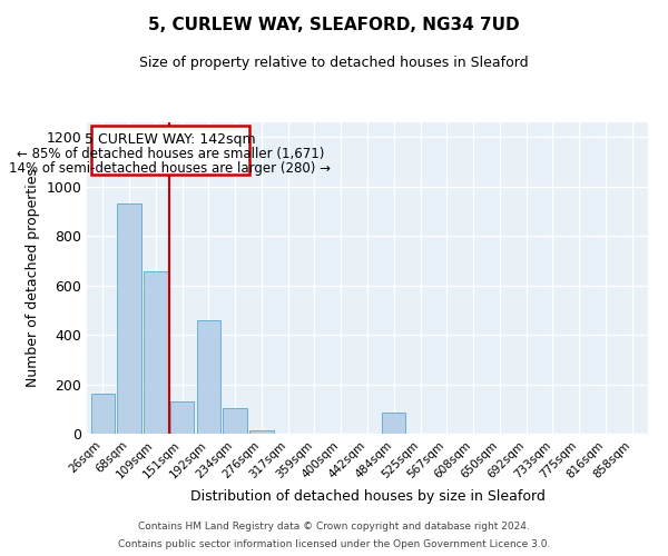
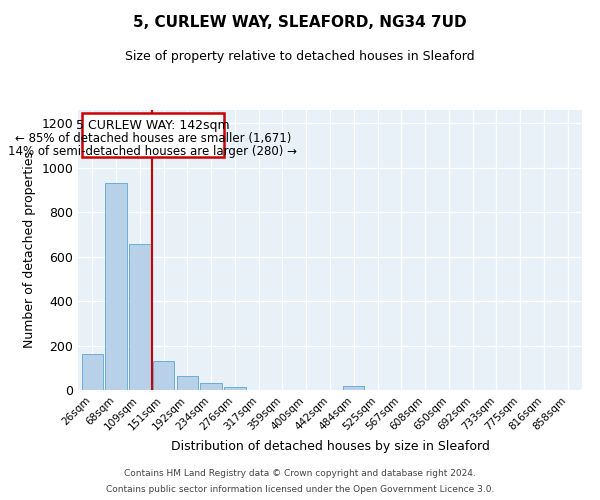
192sqm: 460 -> 65
234sqm: 105 -> 30
484sqm: 85 -> 20
